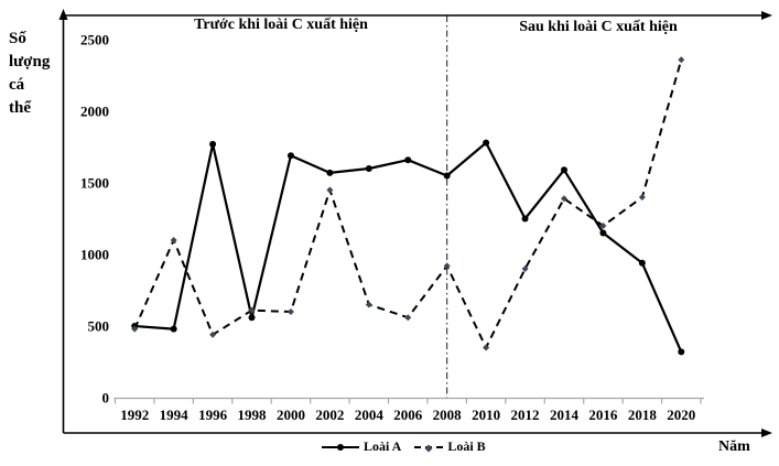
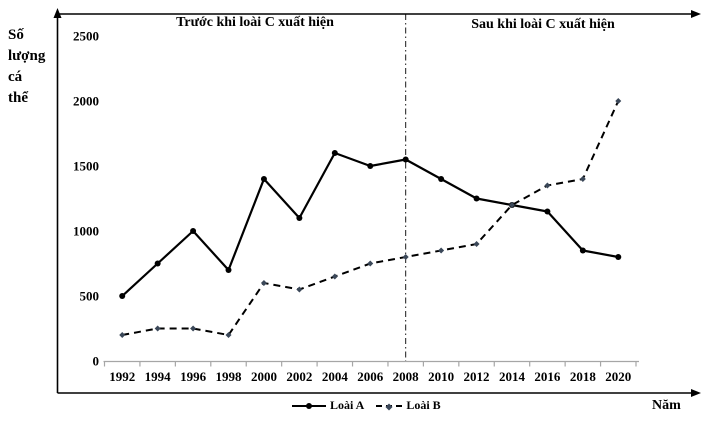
Loài B/1992: 480 -> 200
Loài A/1994: 480 -> 750
Loài B/1994: 1100 -> 250
Loài A/1996: 1770 -> 1000
Loài B/1996: 440 -> 250
Loài A/1998: 560 -> 700
Loài B/1998: 610 -> 200
Loài A/2000: 1690 -> 1400
Loài A/2002: 1570 -> 1100
Loài B/2002: 1450 -> 550
Loài A/2006: 1660 -> 1500
Loài B/2006: 560 -> 750
Loài B/2008: 920 -> 800
Loài A/2010: 1780 -> 1400
Loài B/2010: 350 -> 850
Loài A/2014: 1590 -> 1200
Loài B/2014: 1390 -> 1200
Loài B/2016: 1200 -> 1350
Loài A/2018: 940 -> 850
Loài A/2020: 320 -> 800
Loài B/2020: 2360 -> 2000
